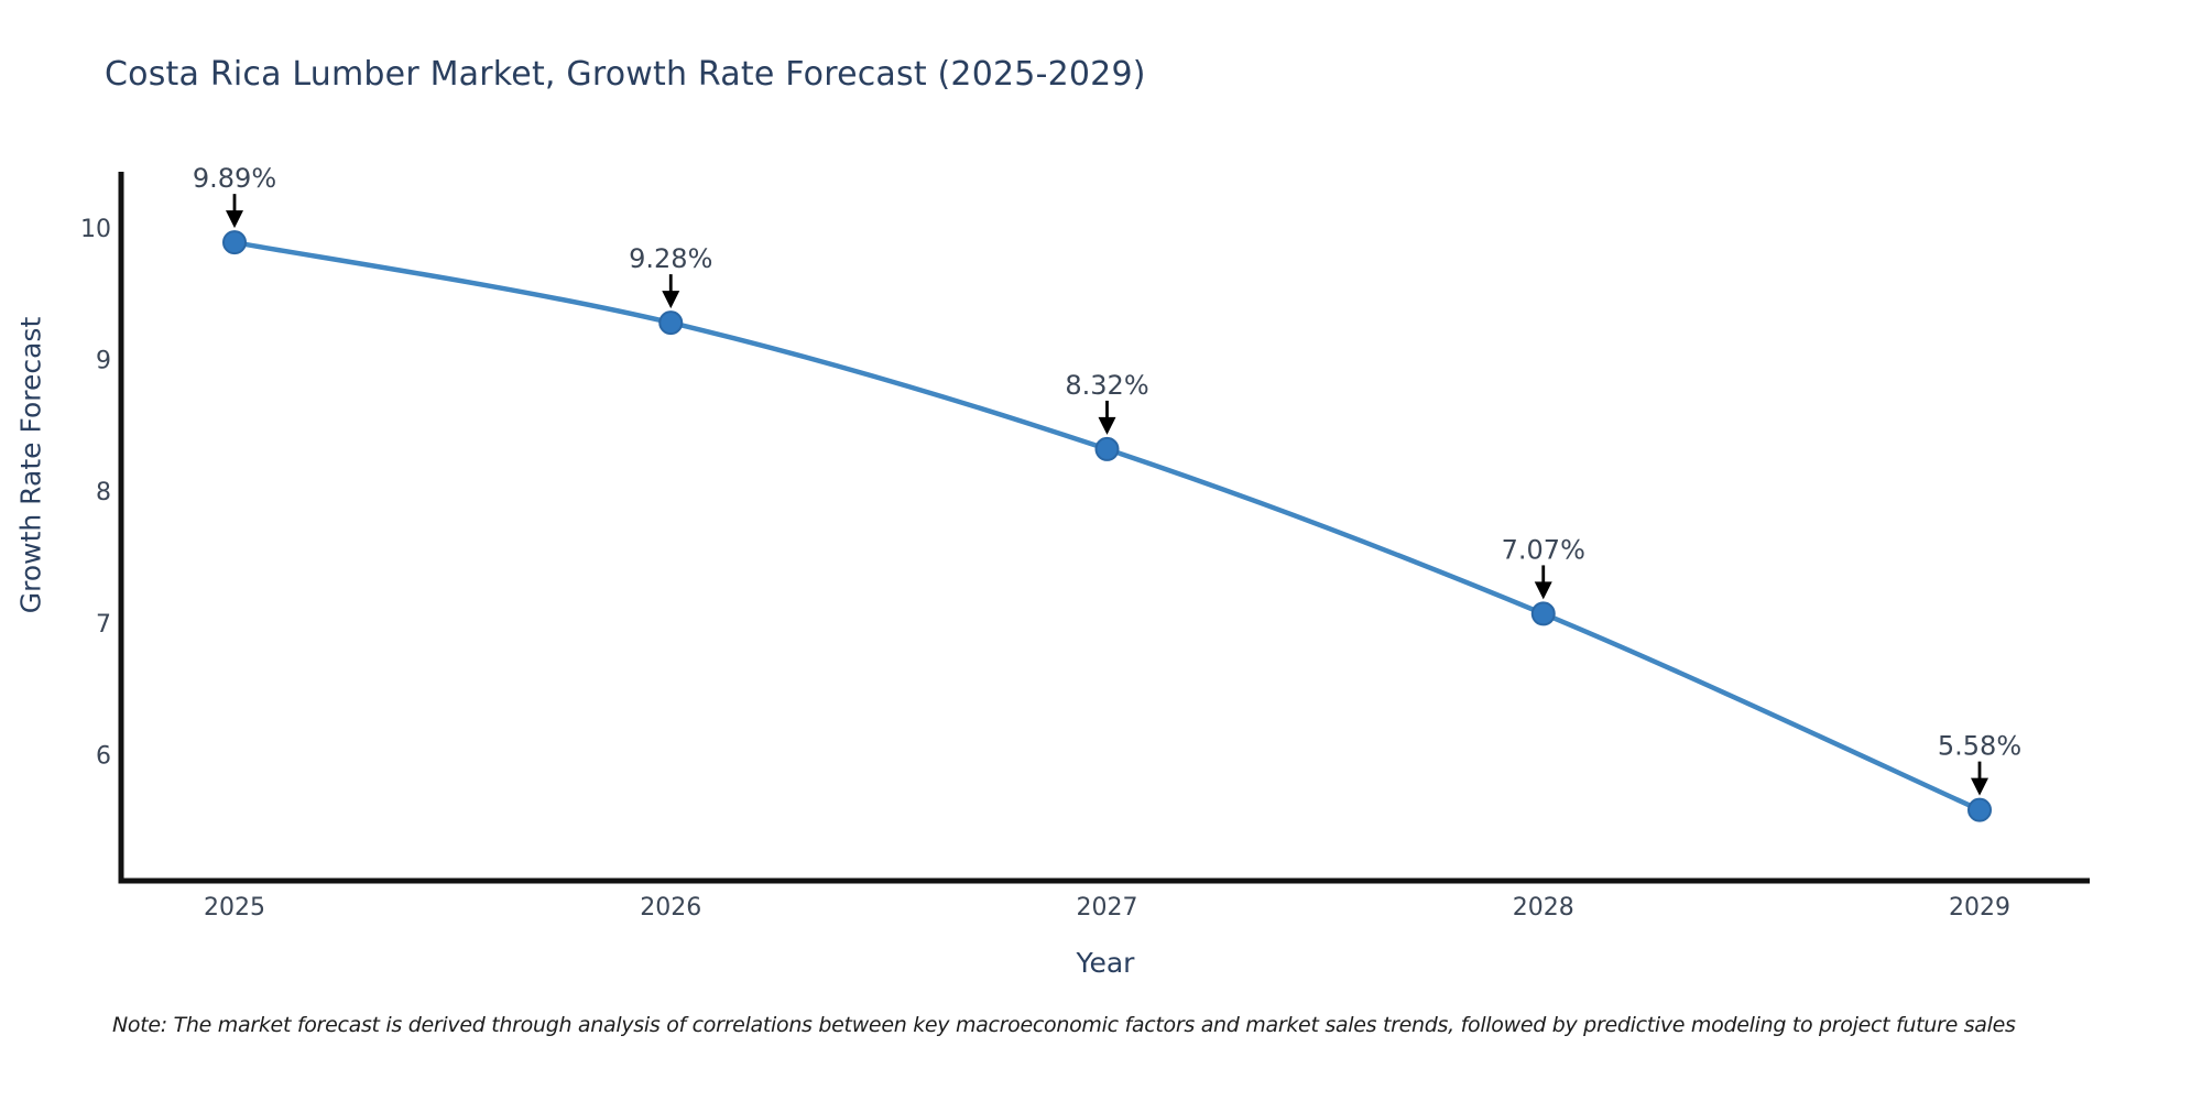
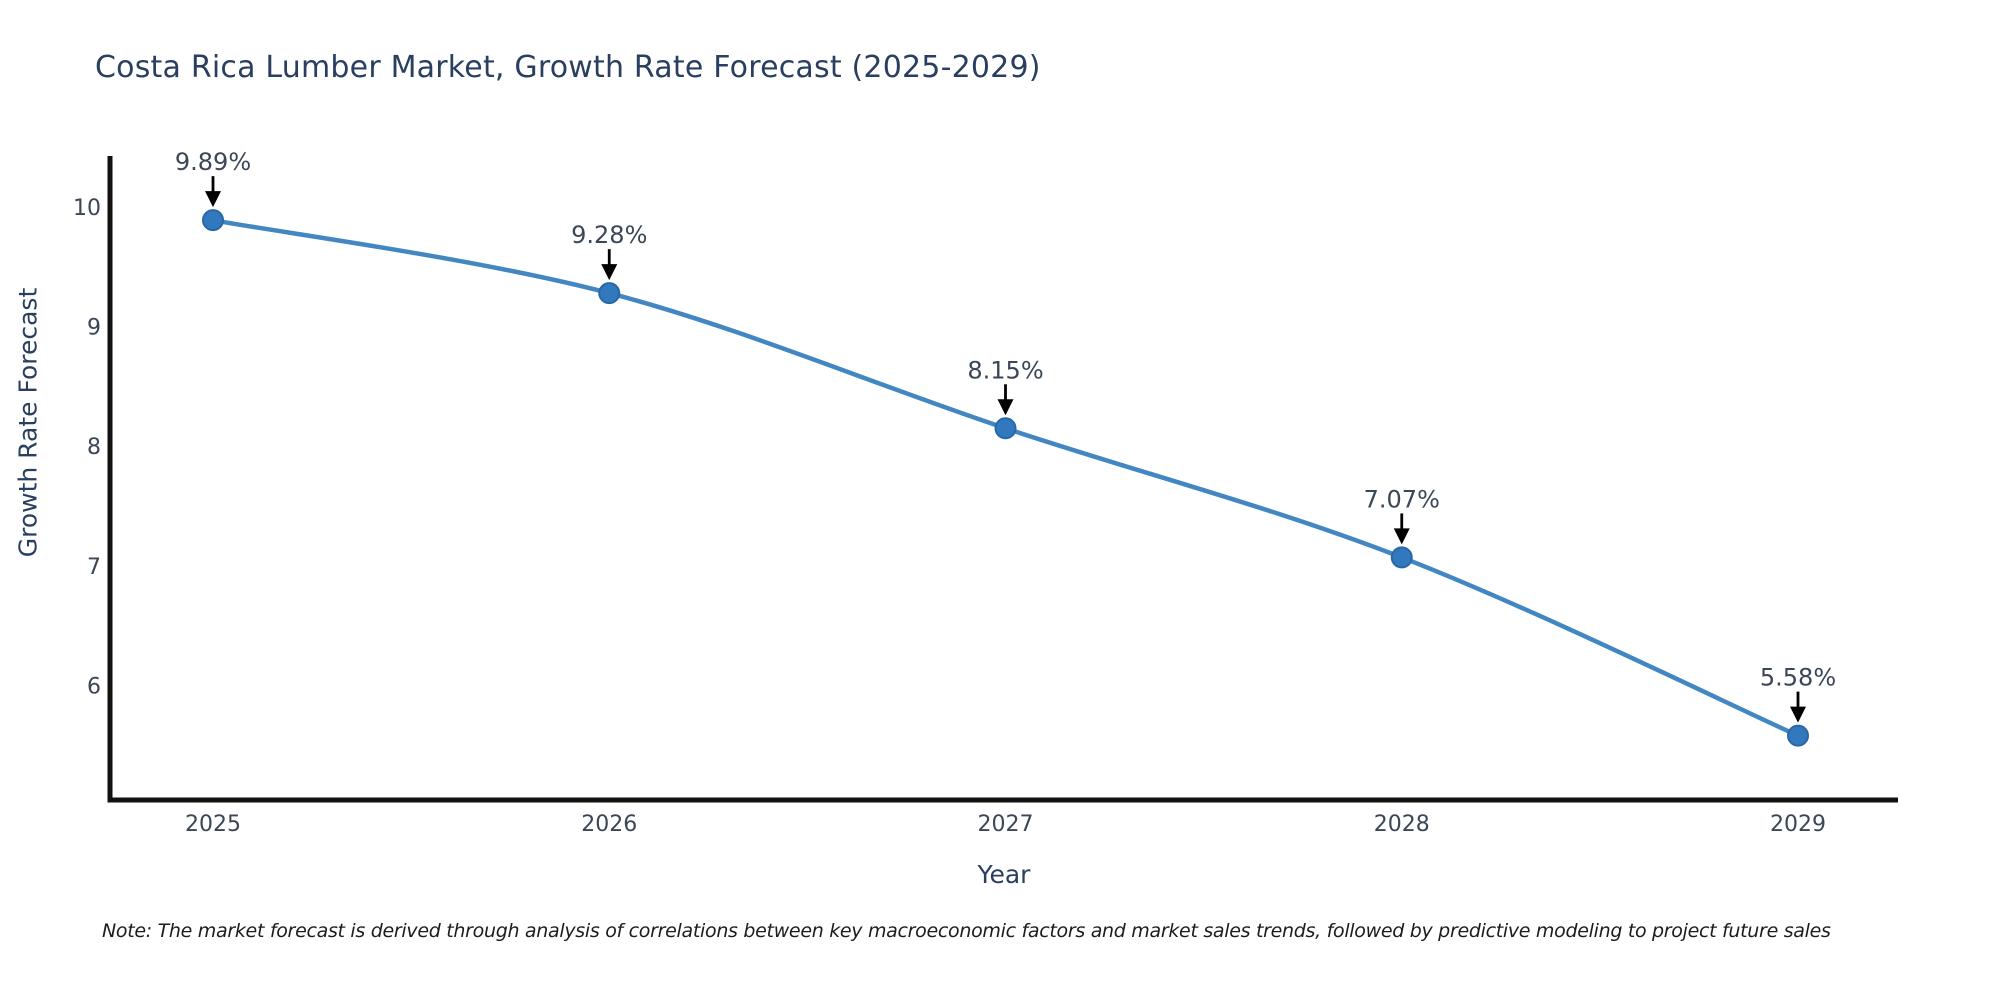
2027: 8.32% -> 8.15%
